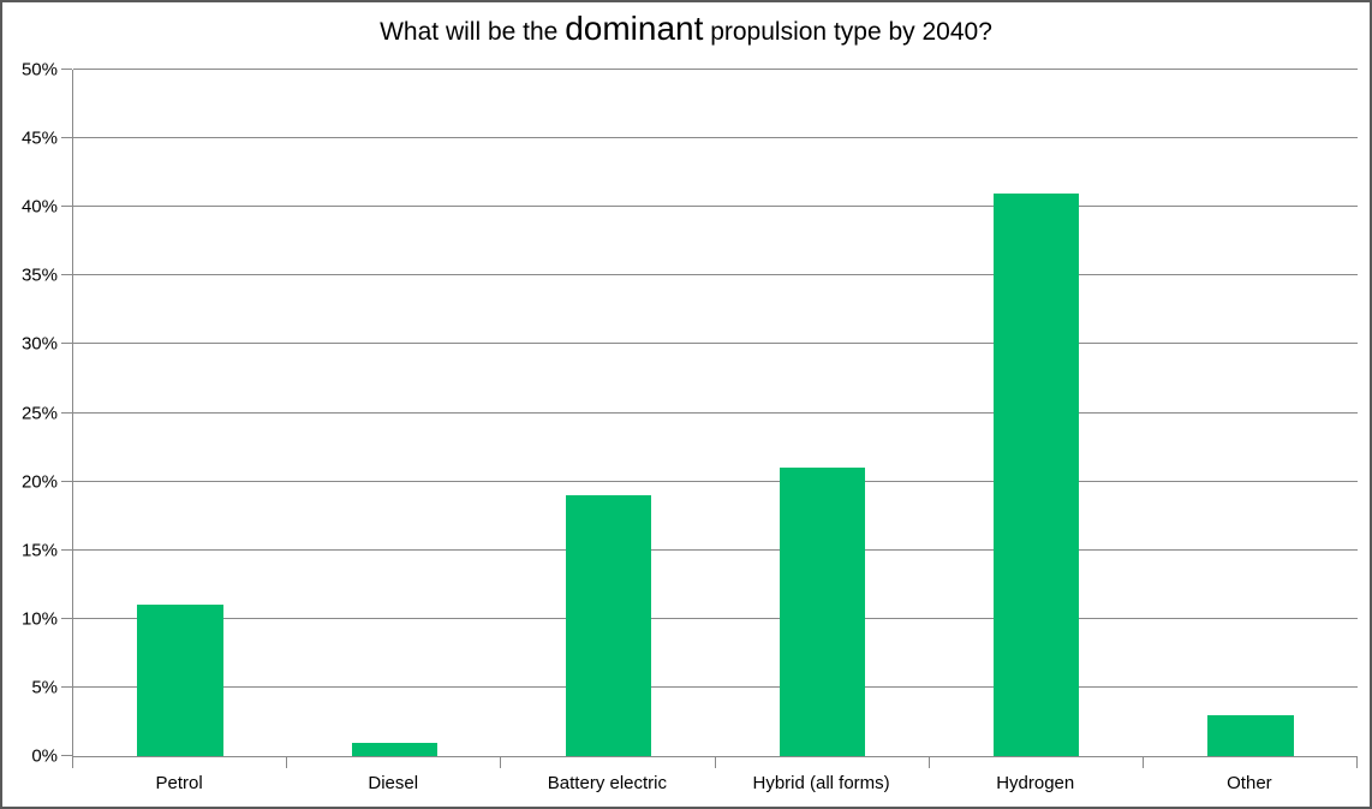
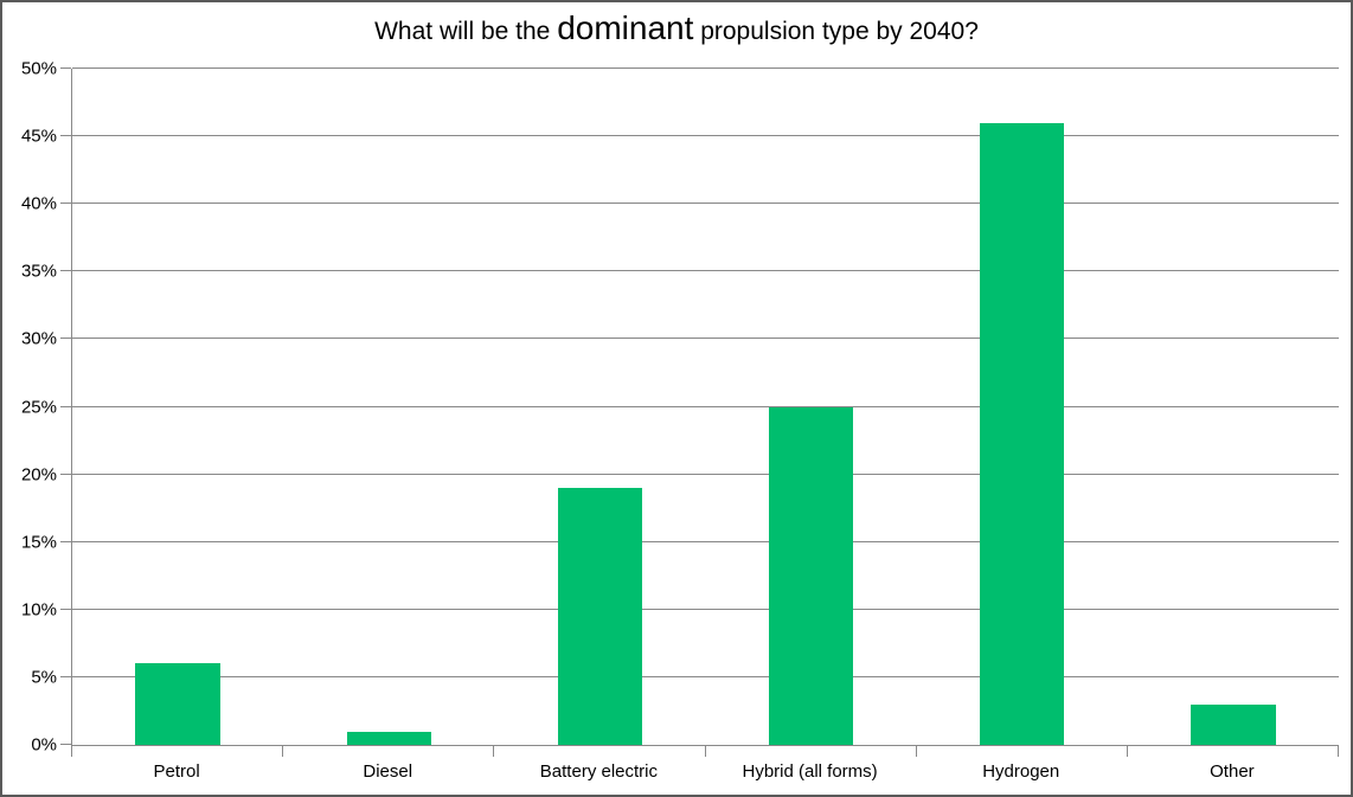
Petrol: 11% -> 6%
Hybrid (all forms): 21% -> 25%
Hydrogen: 41% -> 46%
